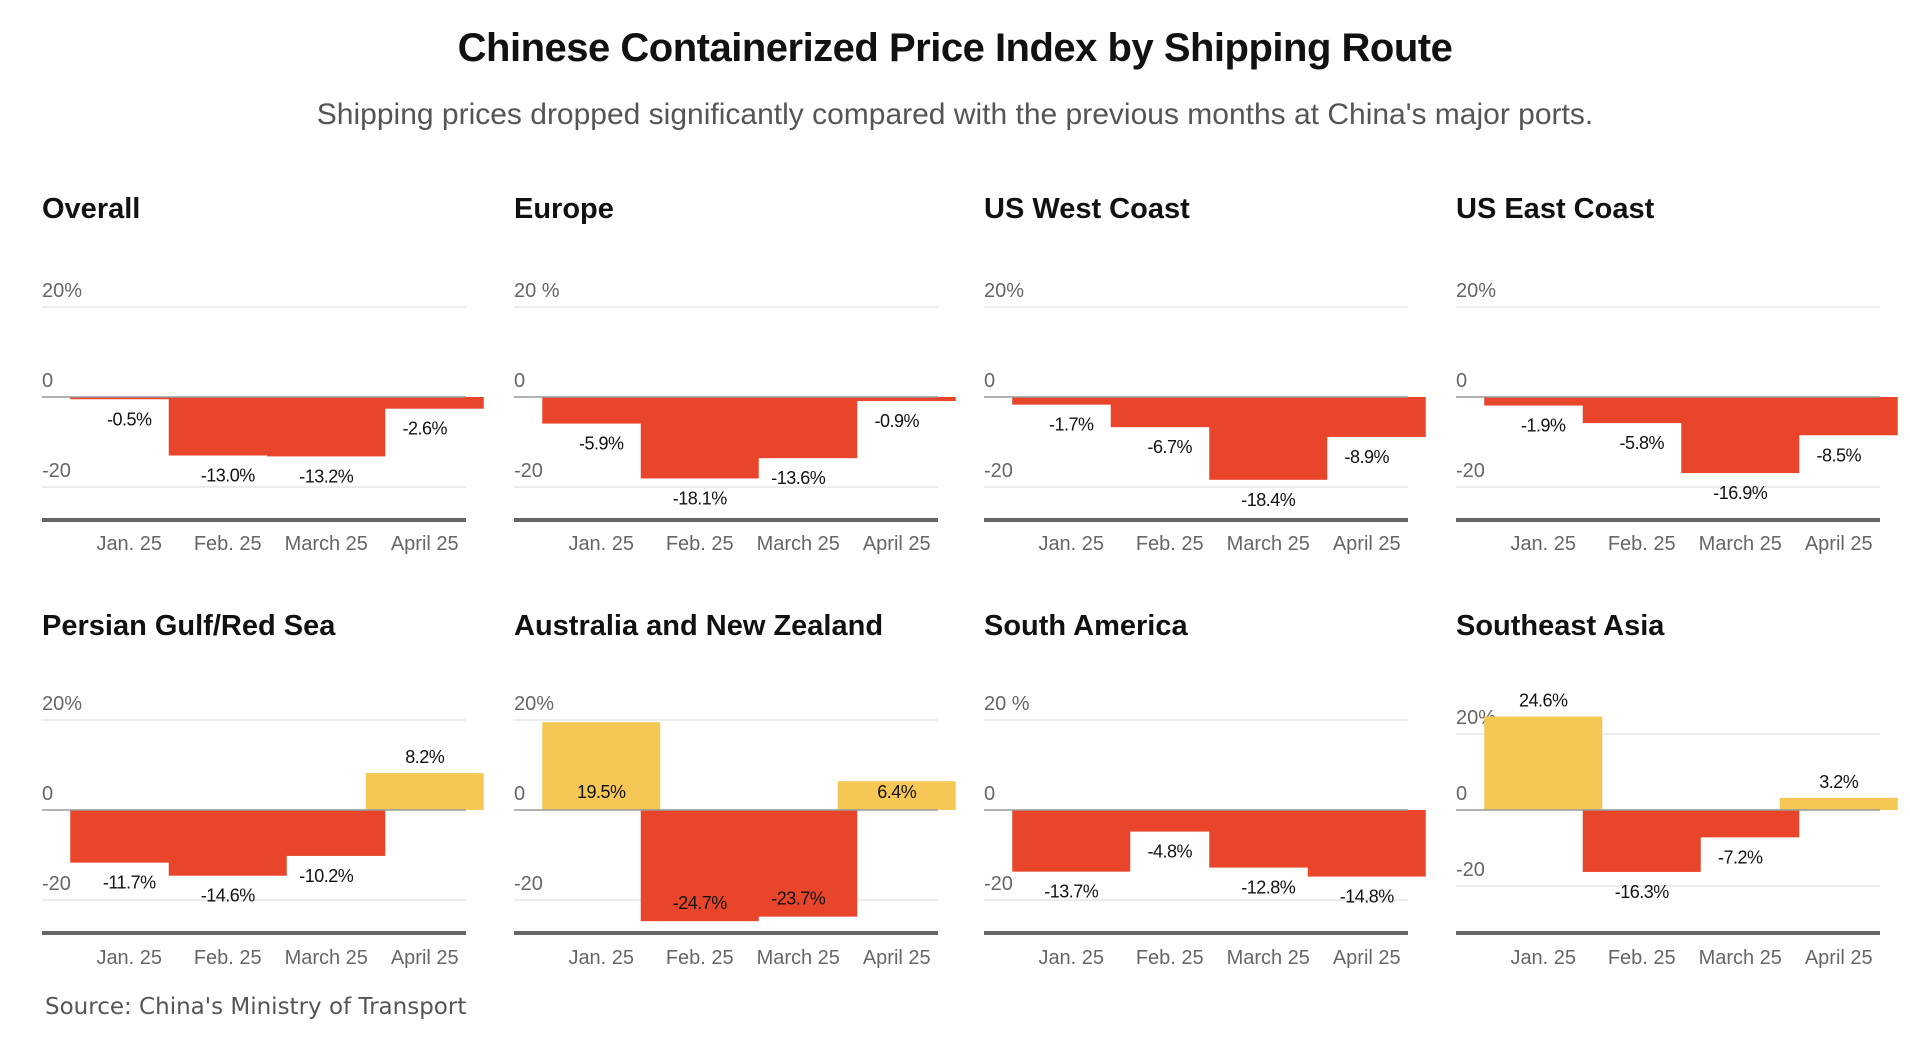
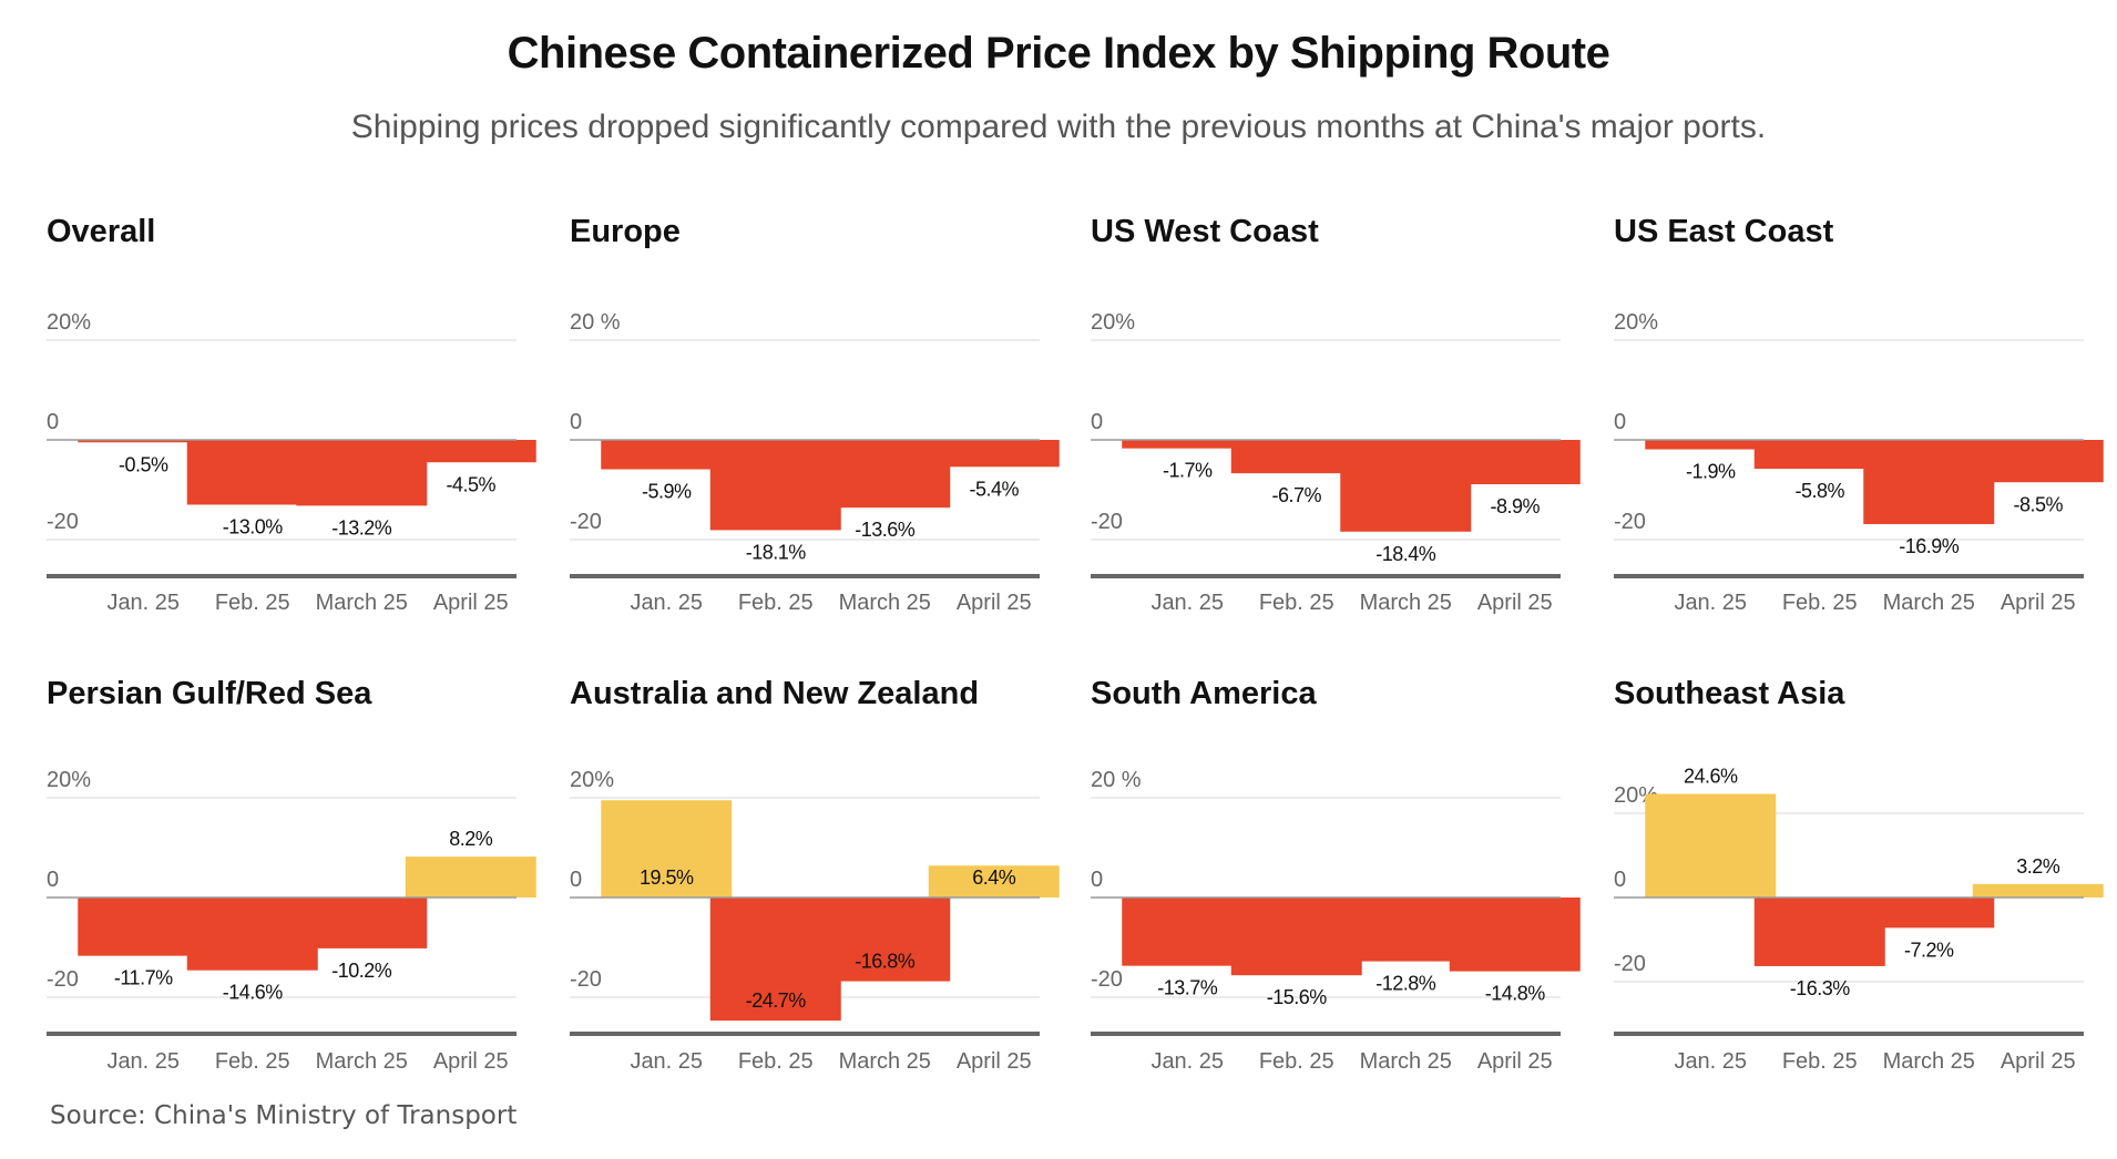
Overall/April 25: -2.6% -> -4.5%
Europe/April 25: -0.9% -> -5.4%
Australia and New Zealand/March 25: -23.7% -> -16.8%
South America/Feb. 25: -4.8% -> -15.6%
